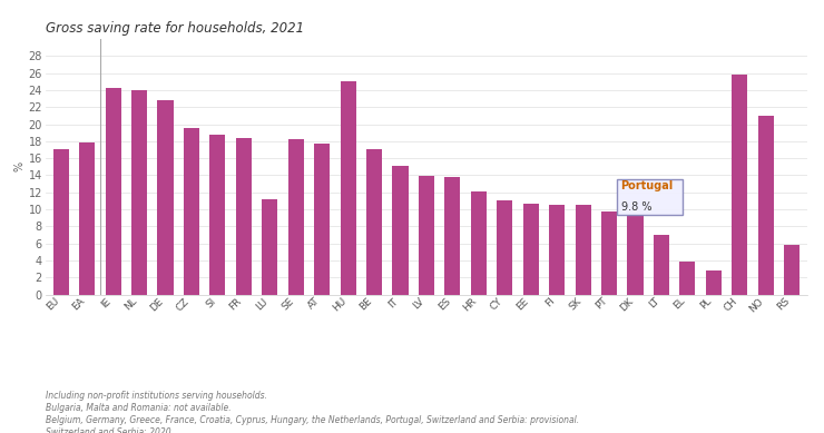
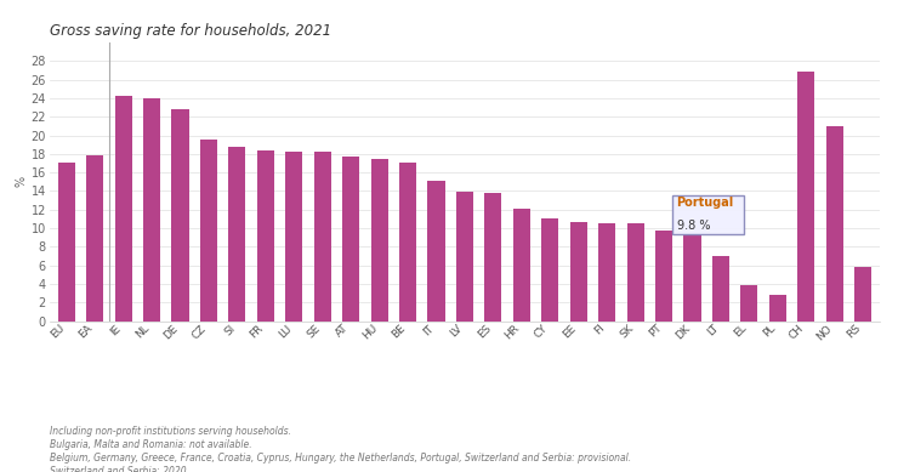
LU: 11.2 -> 18.3
HU: 25.0 -> 17.5
CH: 25.8 -> 26.9
